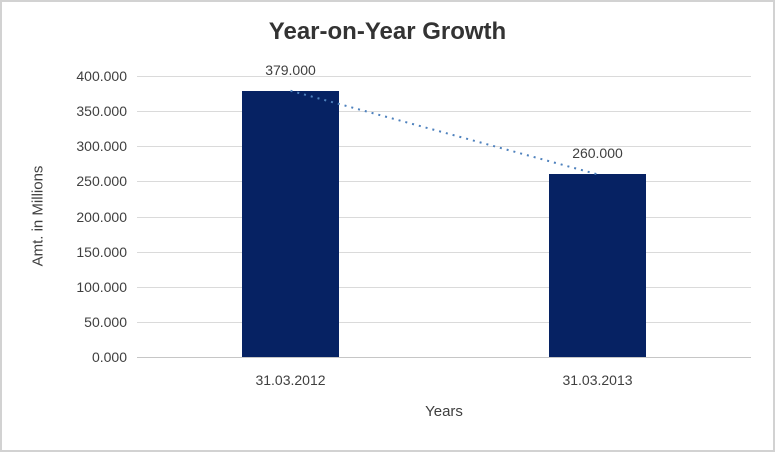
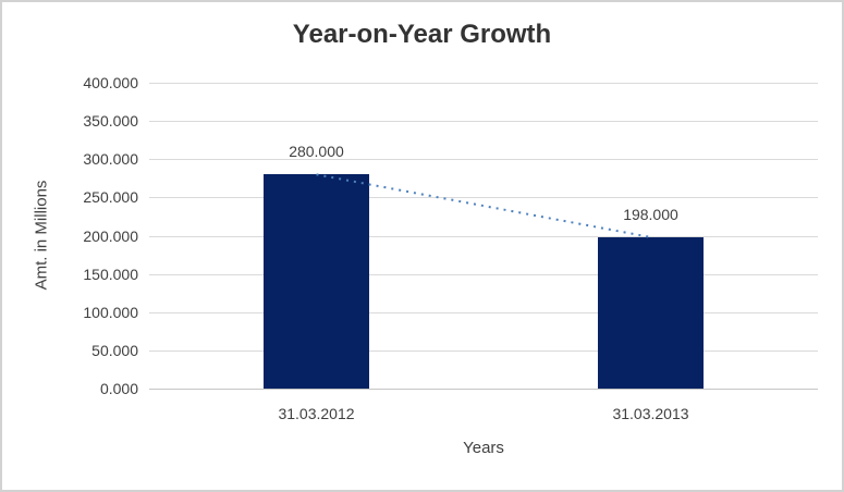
31.03.2012: 379.000 -> 280.000
31.03.2013: 260.000 -> 198.000
